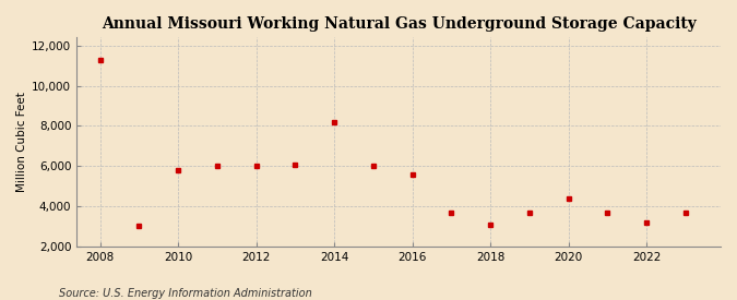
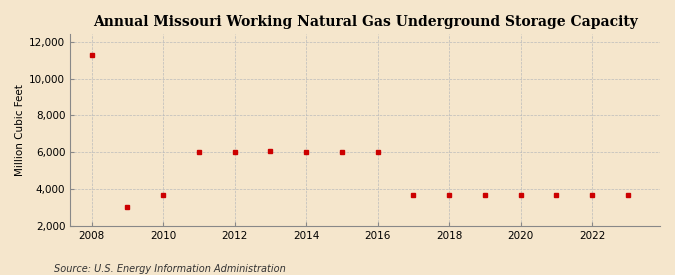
2010: 5,800 -> 3,600
2014: 8,200 -> 6,000
2016: 5,600 -> 6,000
2018: 3,100 -> 3,600
2020: 4,400 -> 3,600
2022: 3,200 -> 3,600
